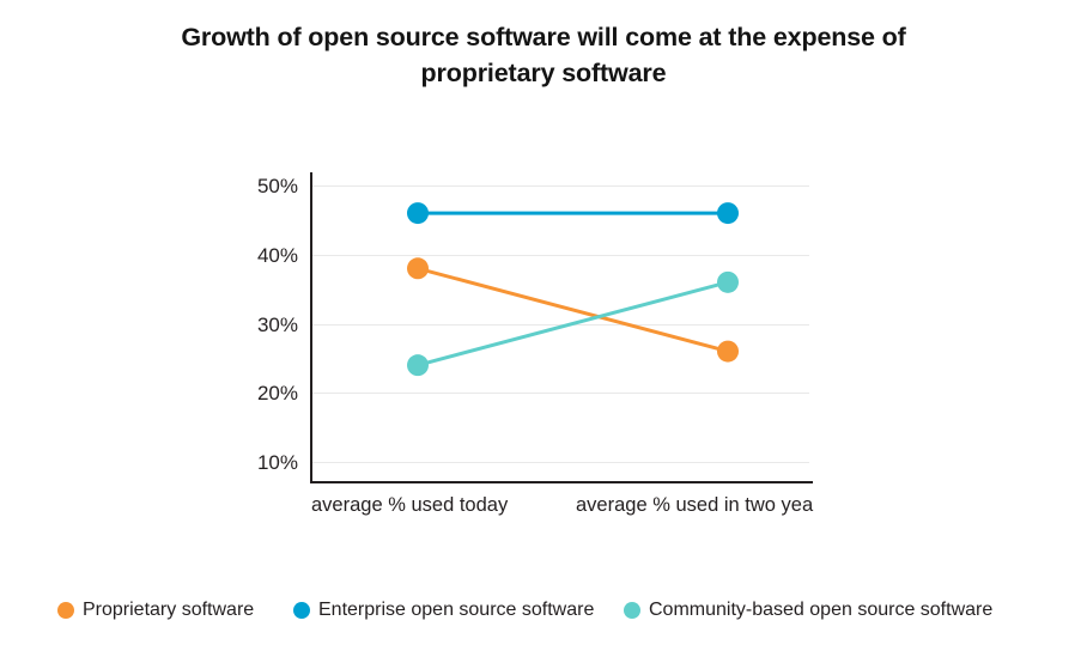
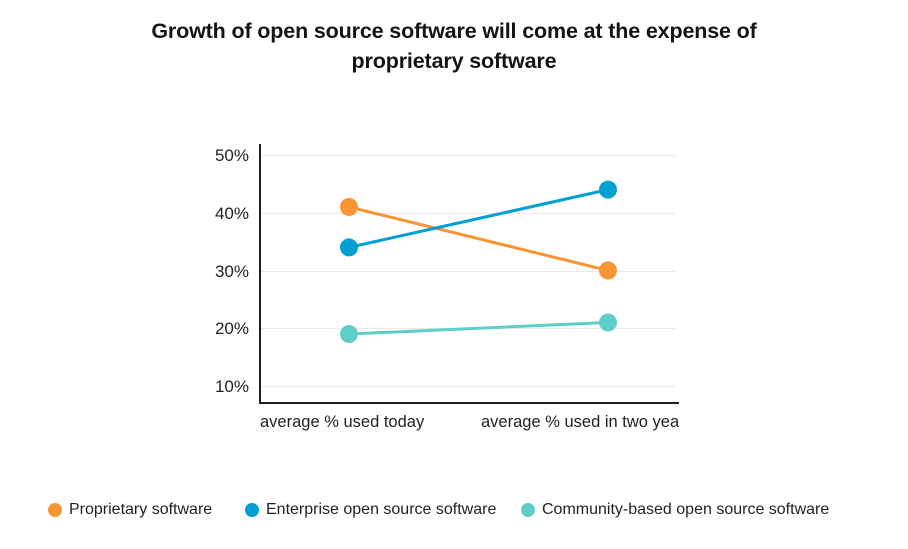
Proprietary software/average % used today: 38% -> 41%
Enterprise open source software/average % used today: 46% -> 34%
Community-based open source software/average % used today: 24% -> 19%
Proprietary software/average % used in two yea: 26% -> 30%
Enterprise open source software/average % used in two yea: 46% -> 44%
Community-based open source software/average % used in two yea: 36% -> 21%
